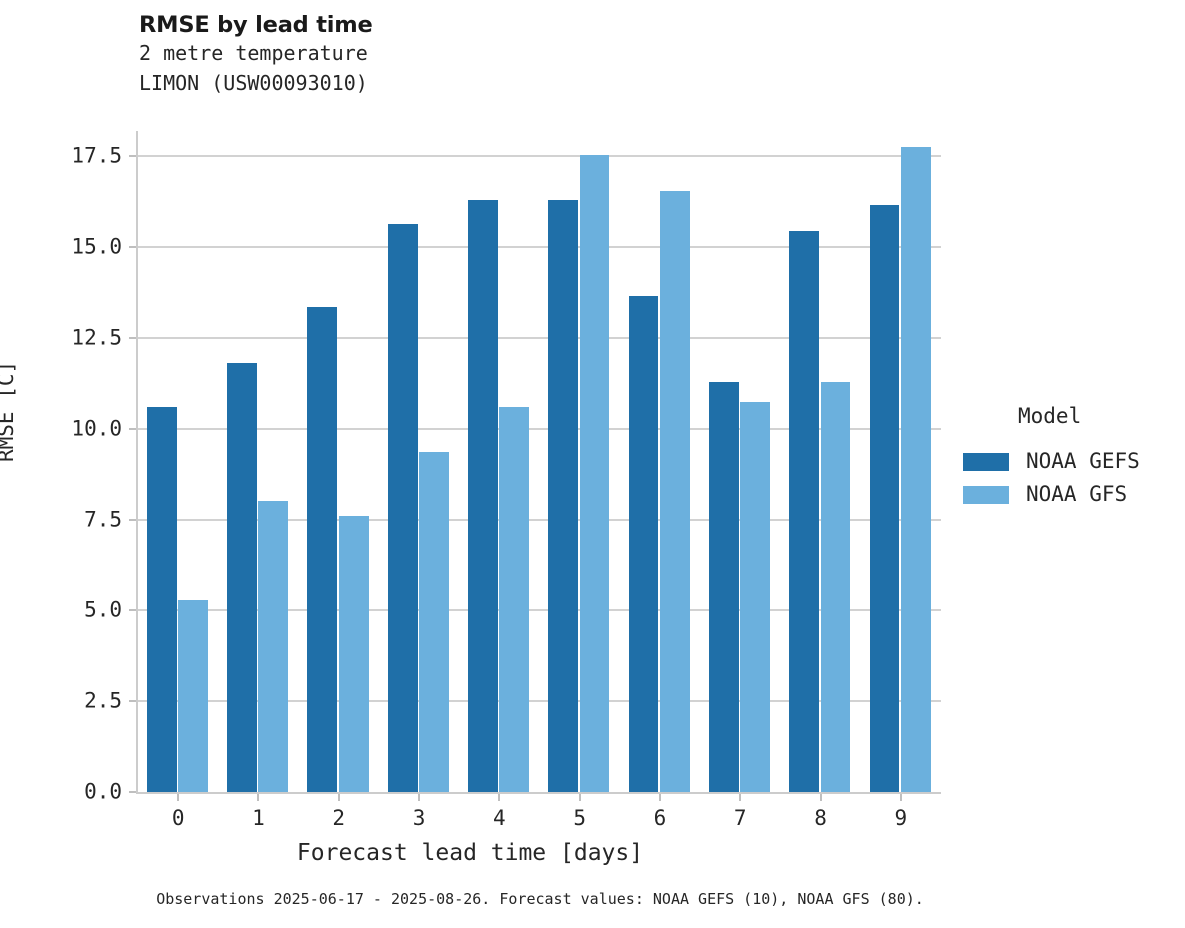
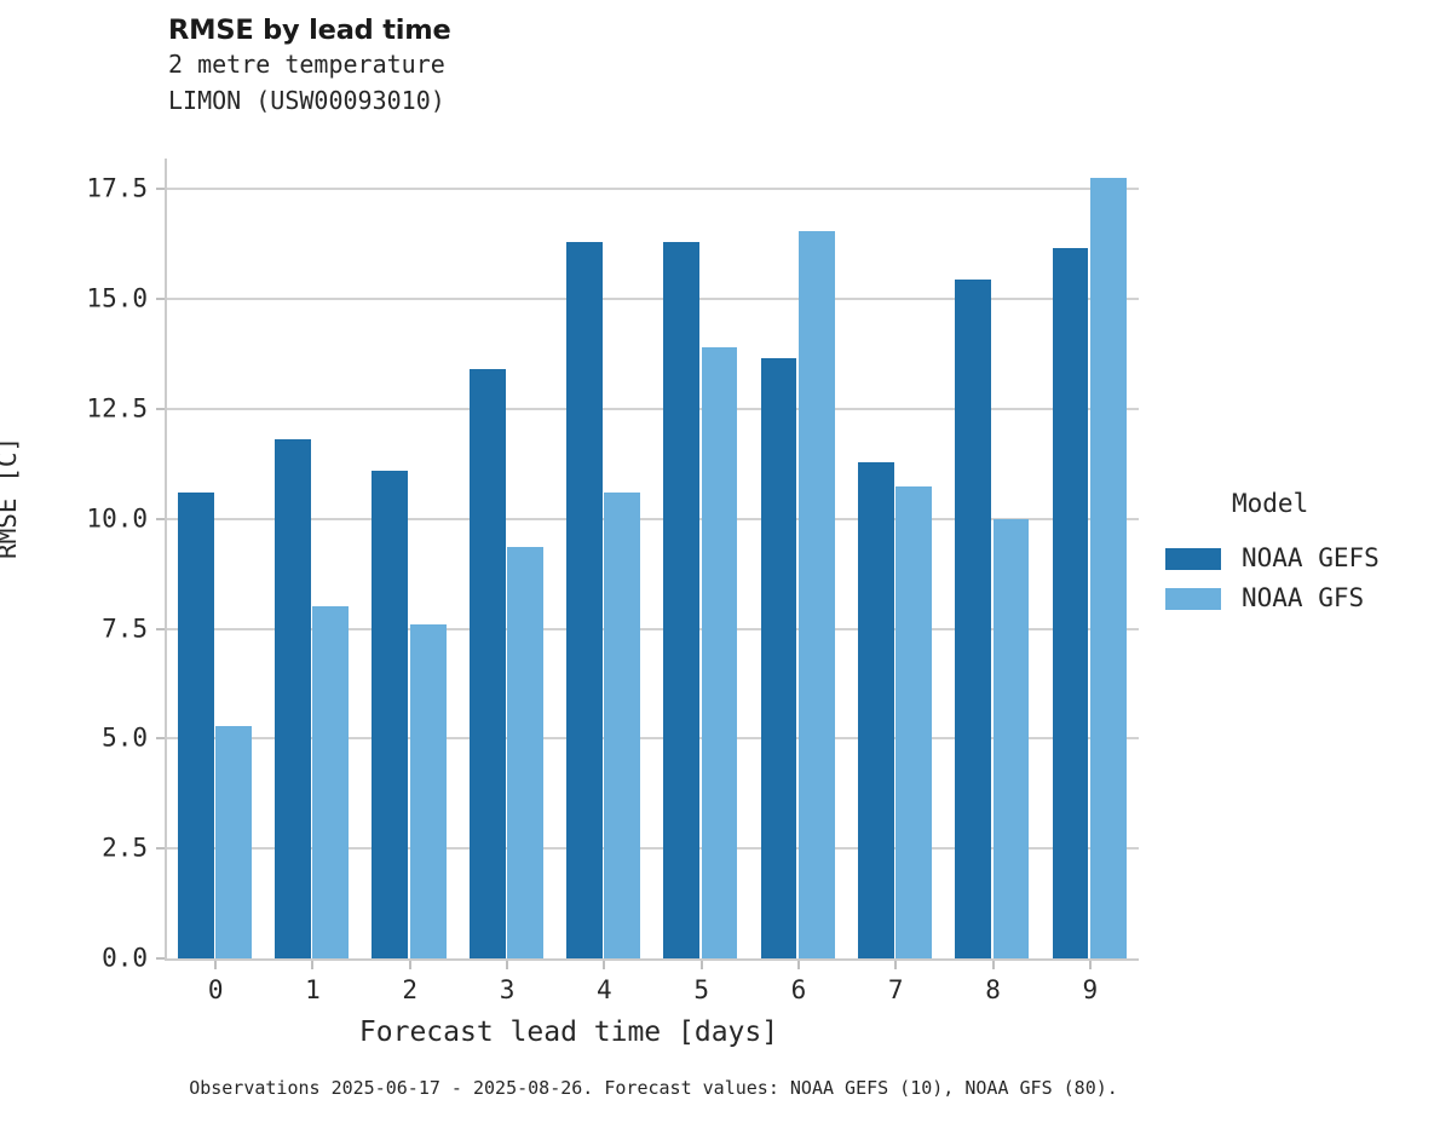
NOAA GEFS/2: 13.3 -> 11.1
NOAA GEFS/3: 15.7 -> 13.4
NOAA GFS/5: 17.6 -> 13.9
NOAA GFS/8: 11.3 -> 10.0
